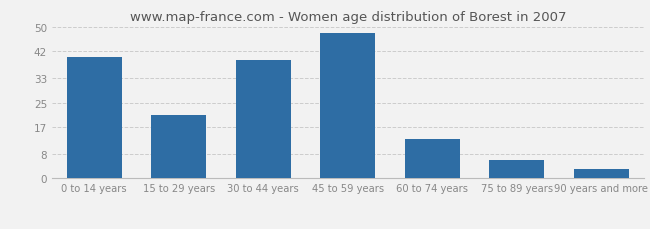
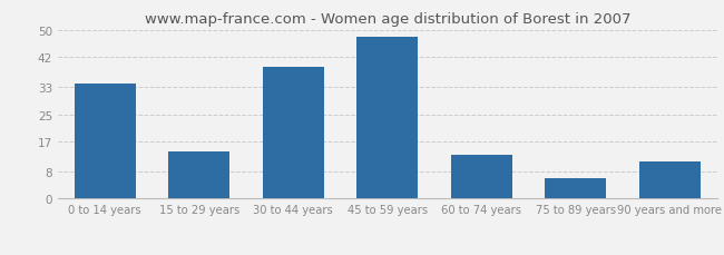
0 to 14 years: 40 -> 34
15 to 29 years: 21 -> 14
90 years and more: 3 -> 11
